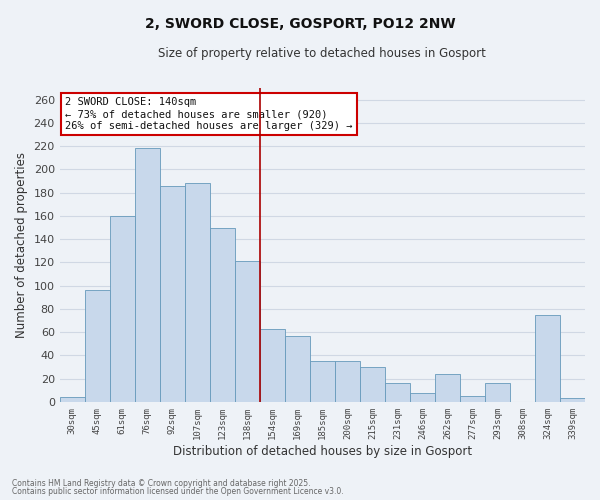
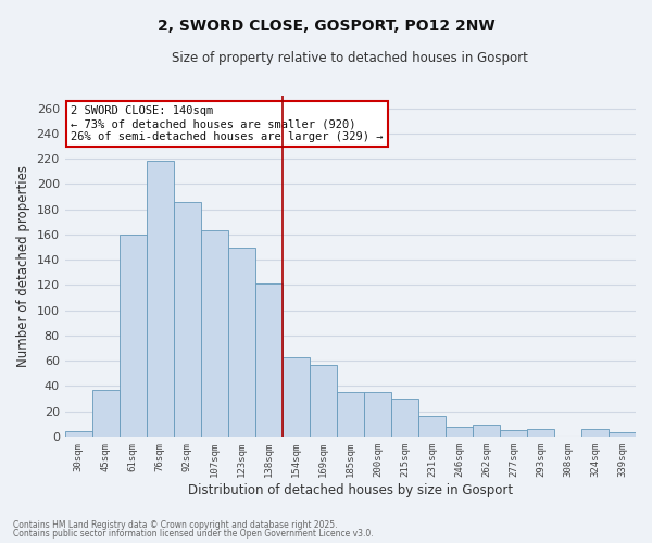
45sqm: 96 -> 37
107sqm: 188 -> 163
262sqm: 24 -> 9
293sqm: 16 -> 6
324sqm: 75 -> 6
